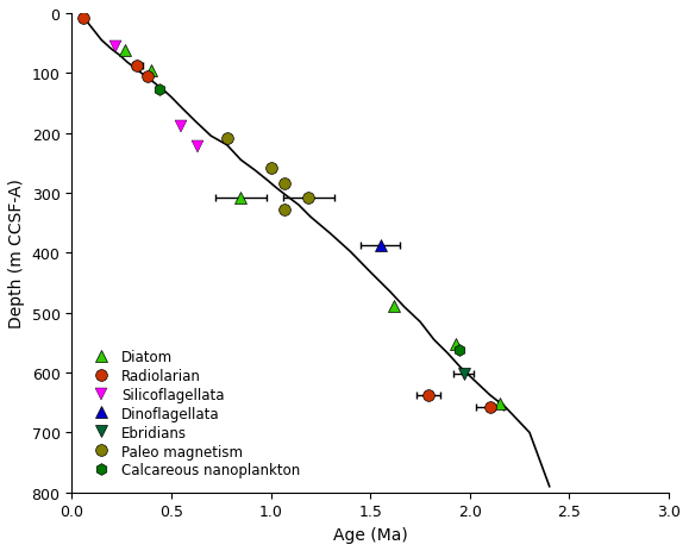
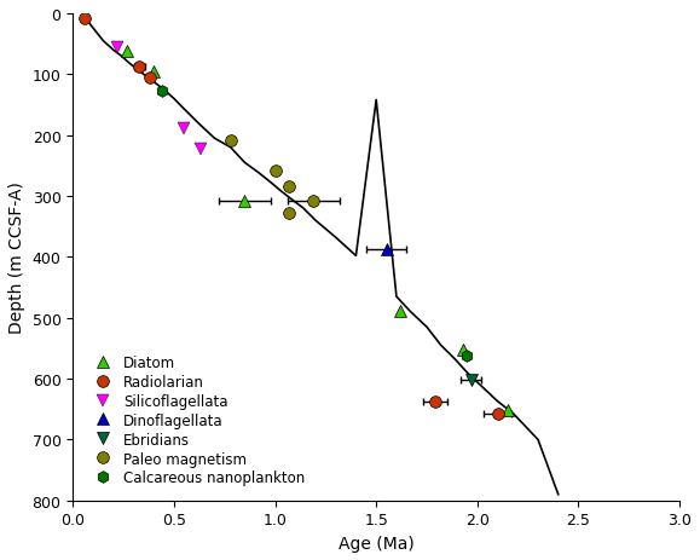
1.5: 432 -> 142
